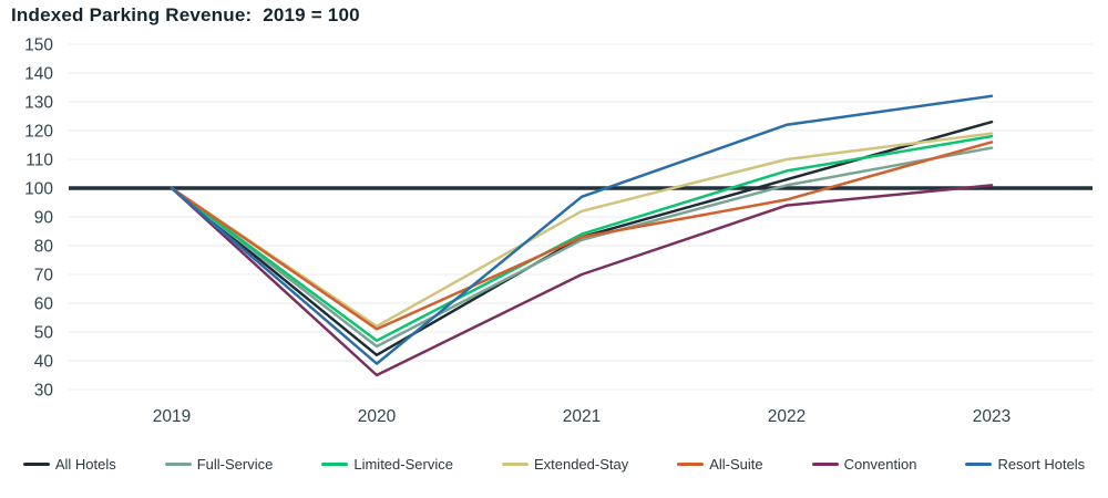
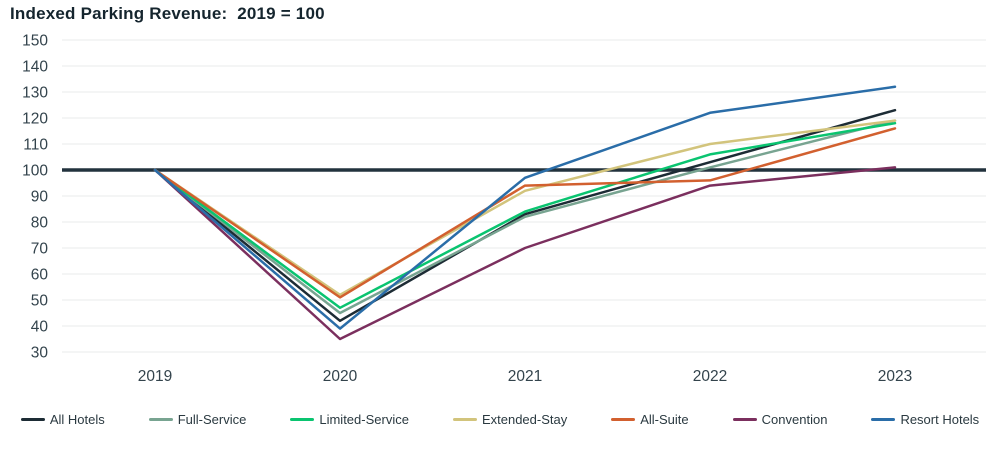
All-Suite/2021: 83 -> 94
Full-Service/2023: 114 -> 119
